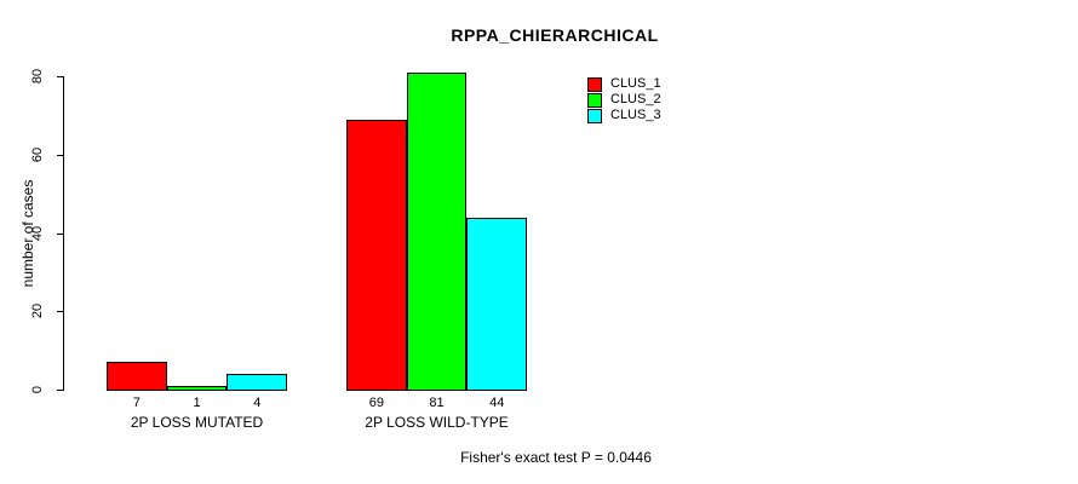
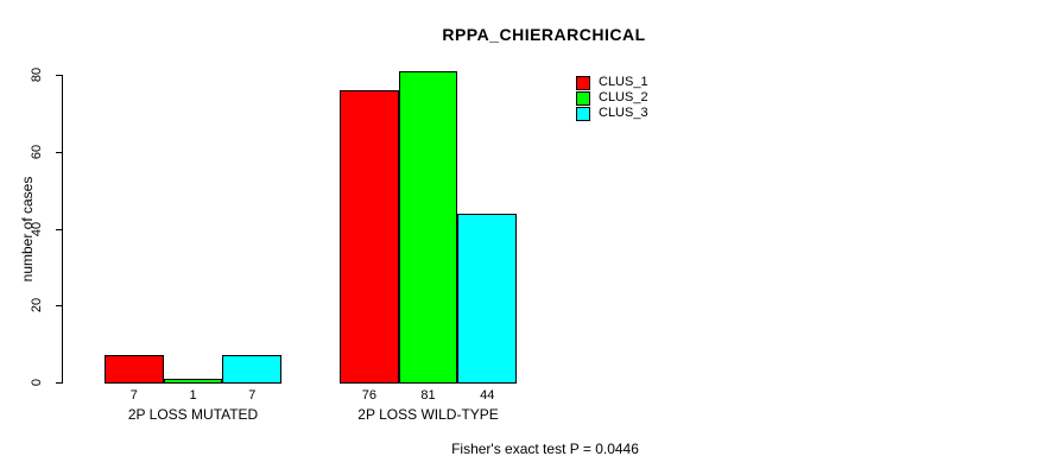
CLUS_3/2P LOSS MUTATED: 4 -> 7
CLUS_1/2P LOSS WILD-TYPE: 69 -> 76
